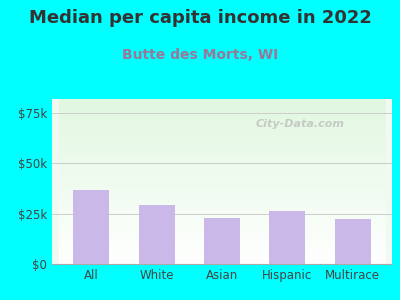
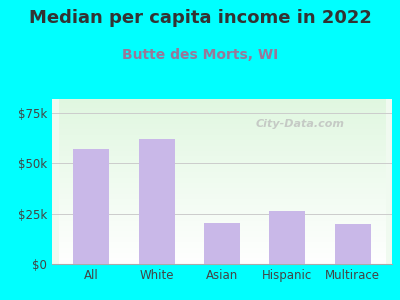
All: $37.0k -> $57.0k
White: $29.5k -> $62.0k
Asian: $23.0k -> $20.5k
Multirace: $22.5k -> $20.0k
